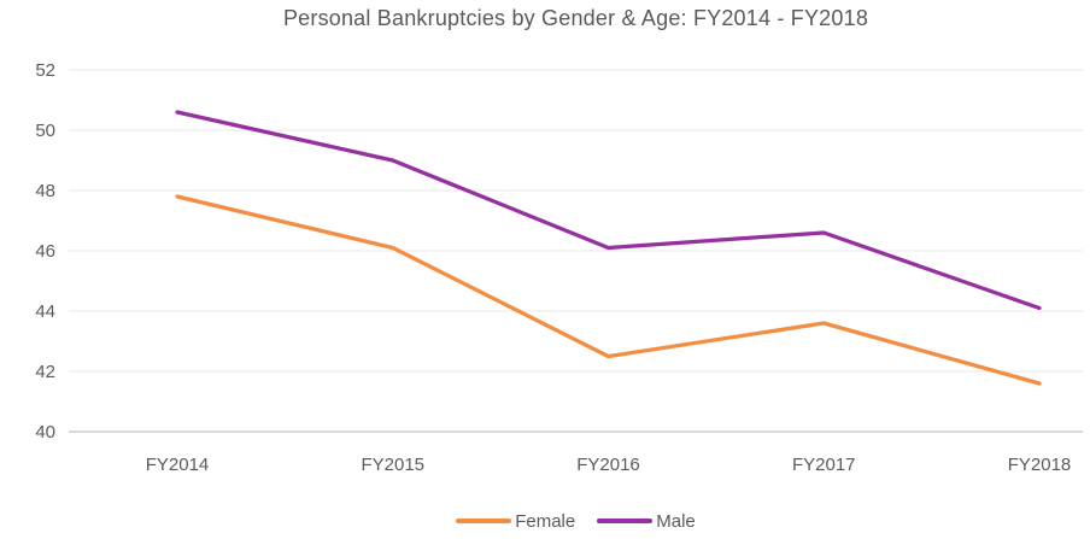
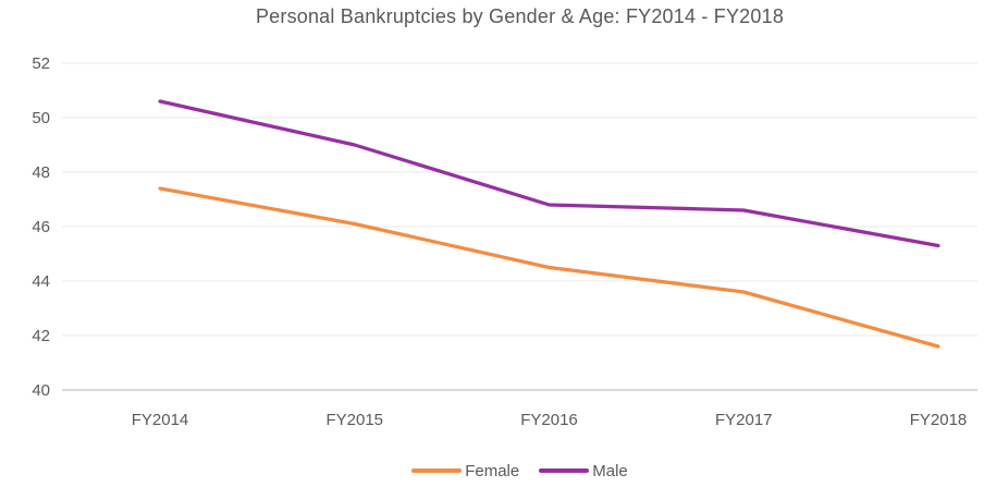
Female/FY2014: 47.8 -> 47.4
Female/FY2016: 42.5 -> 44.5
Male/FY2016: 46.1 -> 46.8
Male/FY2018: 44.1 -> 45.3
